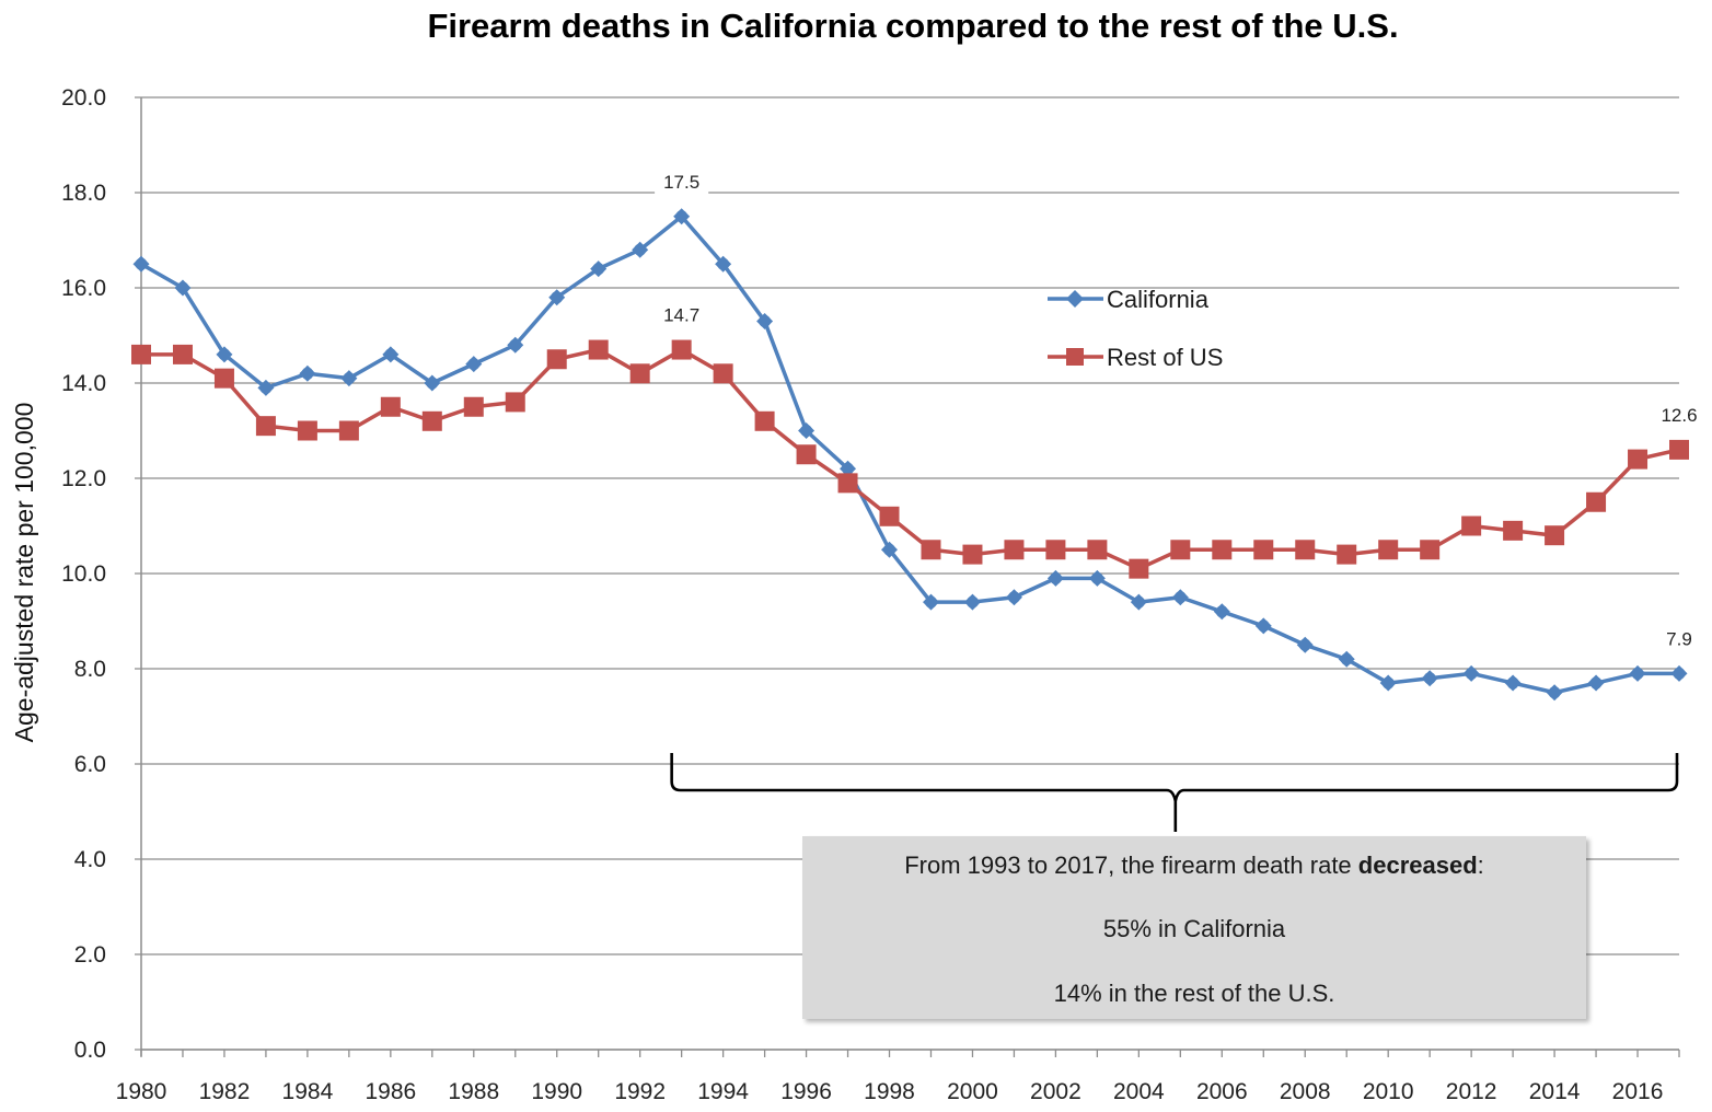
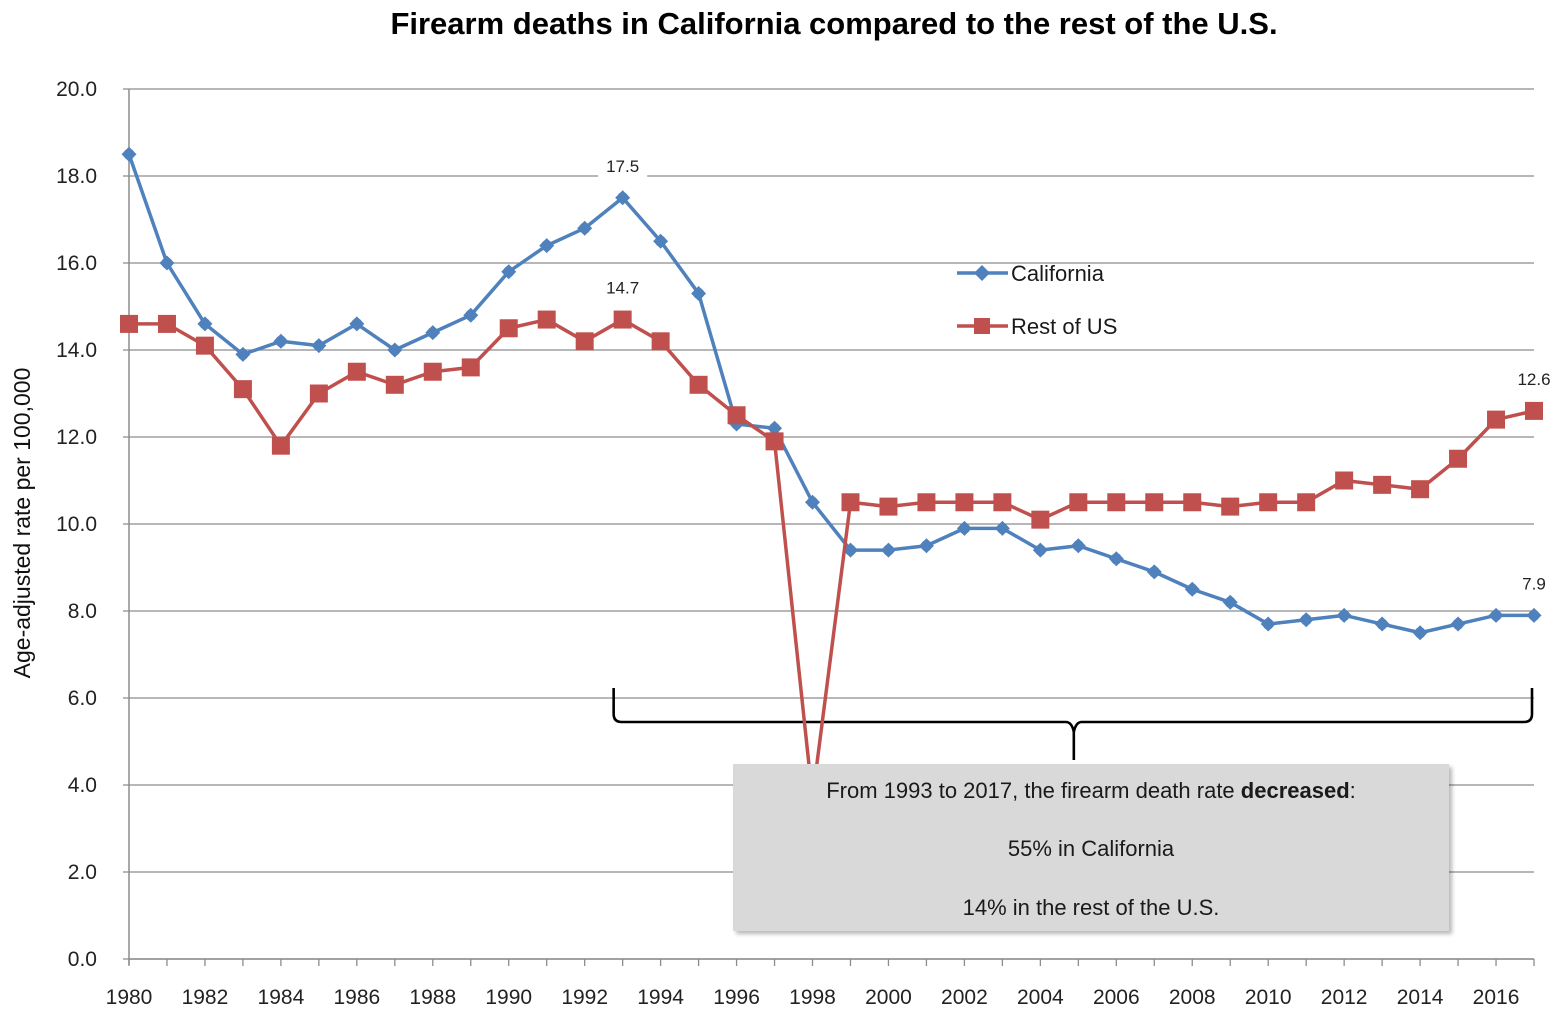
California/1980: 16.5 -> 18.5
Rest of US/1984: 13.0 -> 11.8
California/1996: 13.0 -> 12.3
Rest of US/1998: 11.2 -> 3.7
